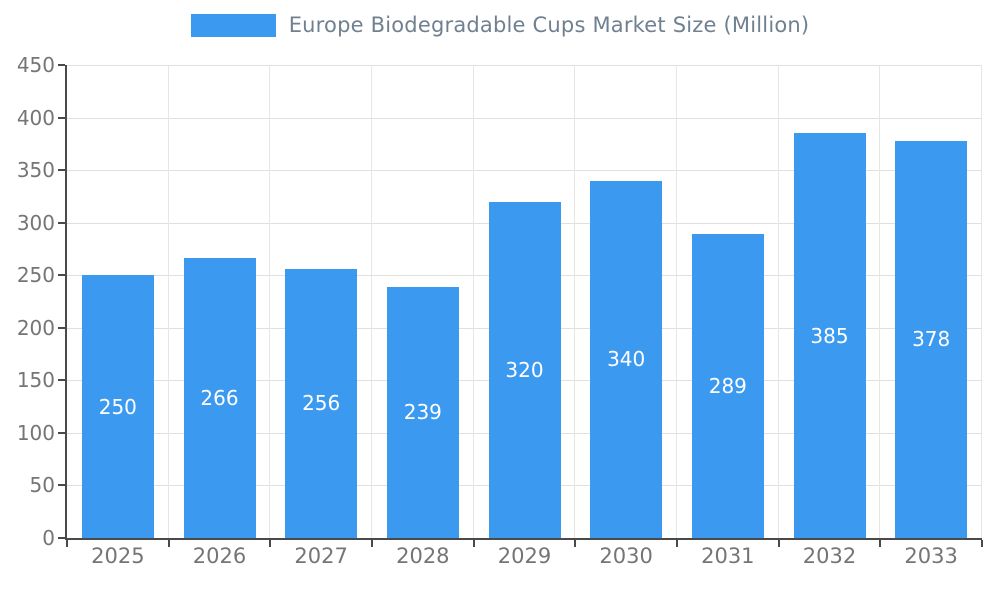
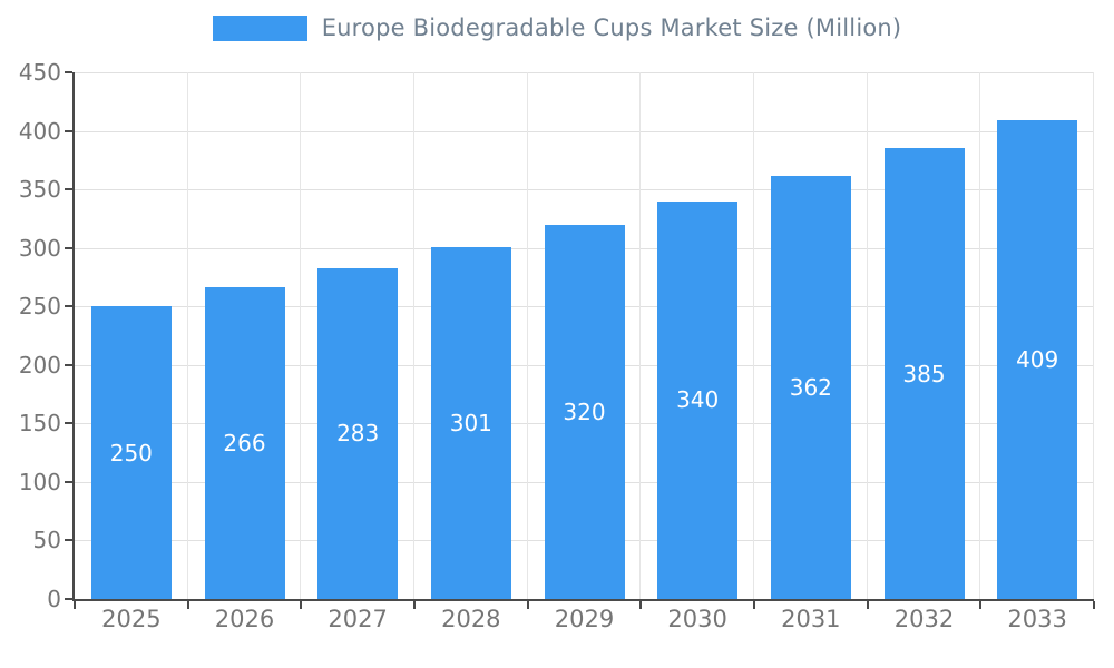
2027: 256 -> 283
2028: 239 -> 301
2031: 289 -> 362
2033: 378 -> 409
